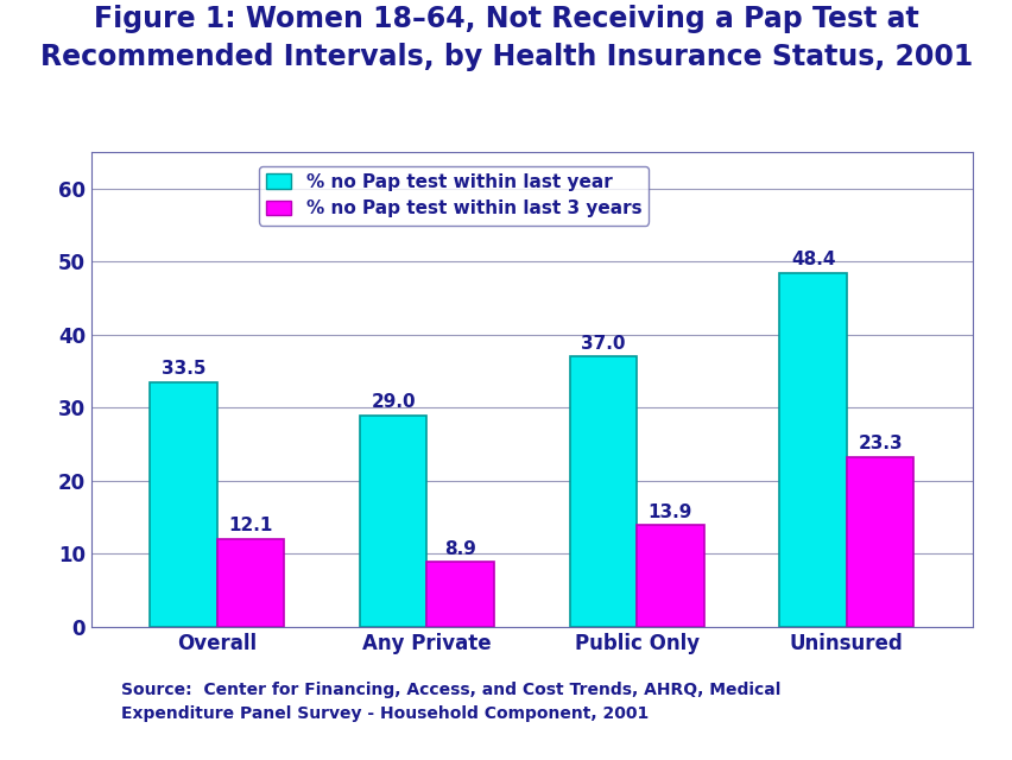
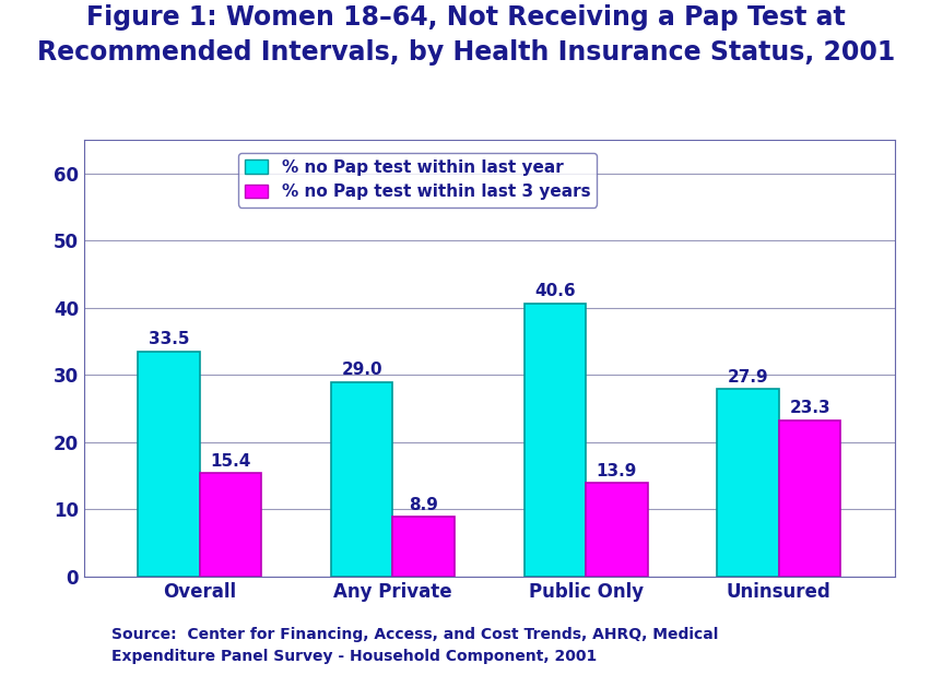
% no Pap test within last 3 years/Overall: 12.1 -> 15.4
% no Pap test within last year/Public Only: 37.0 -> 40.6
% no Pap test within last year/Uninsured: 48.4 -> 27.9
